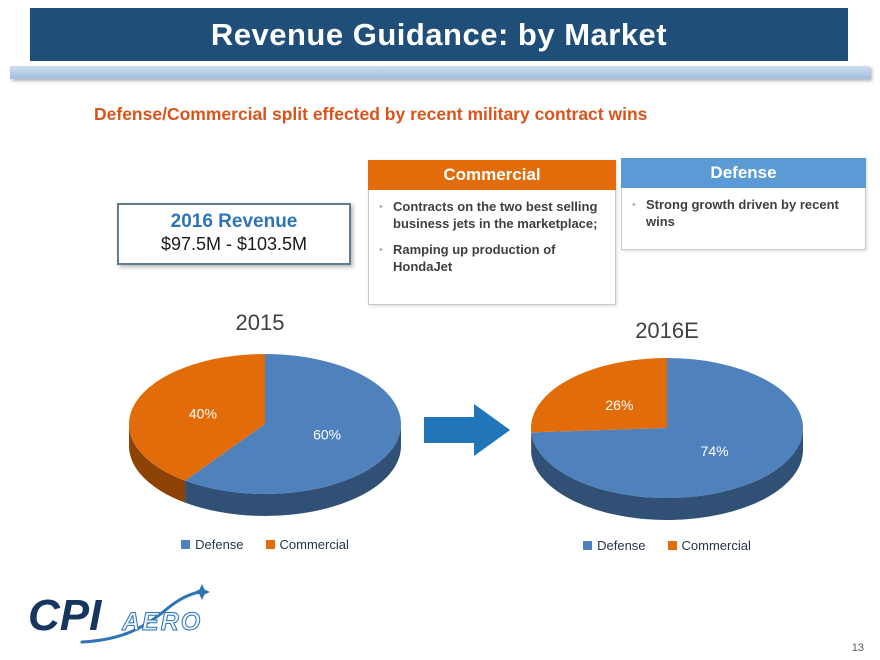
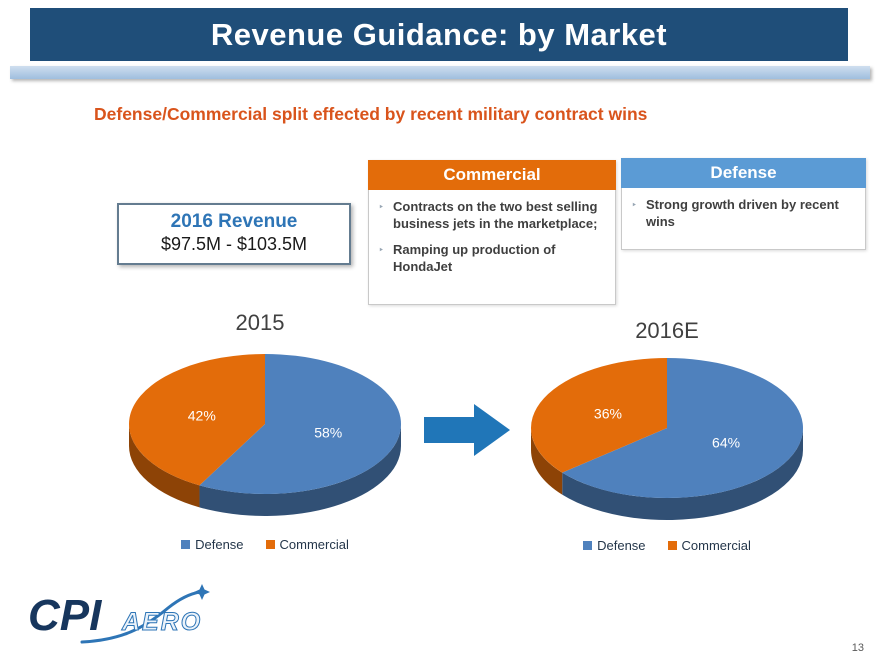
2015/Defense: 60% -> 58%
2015/Commercial: 40% -> 42%
2016E/Defense: 74% -> 64%
2016E/Commercial: 26% -> 36%
